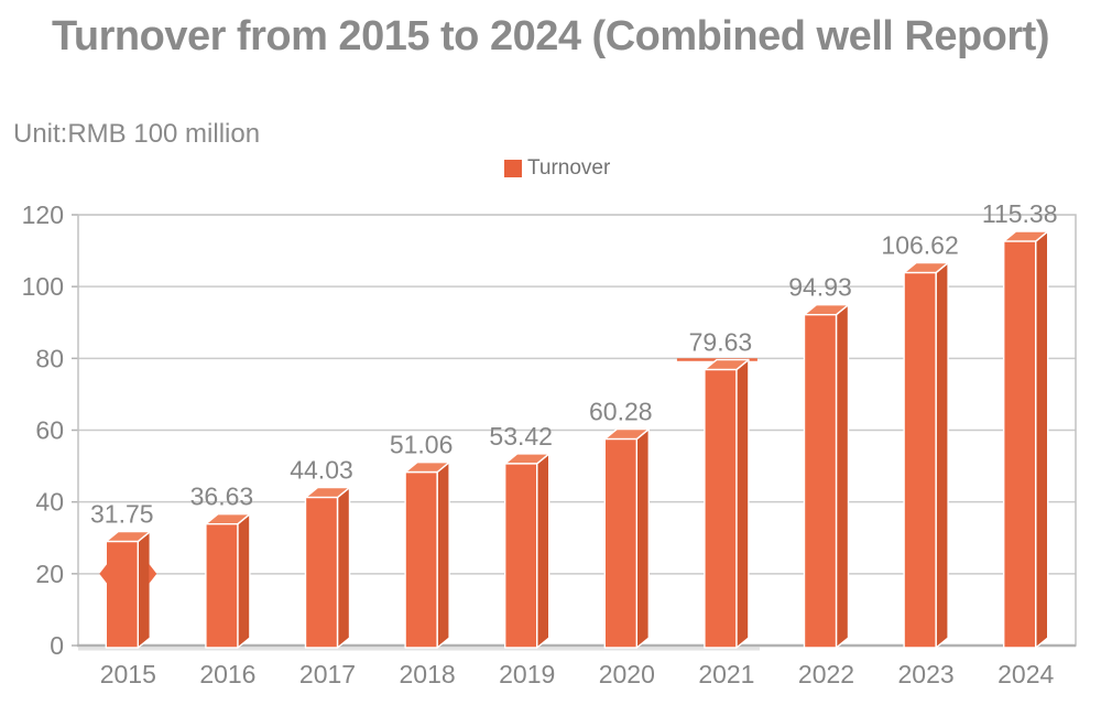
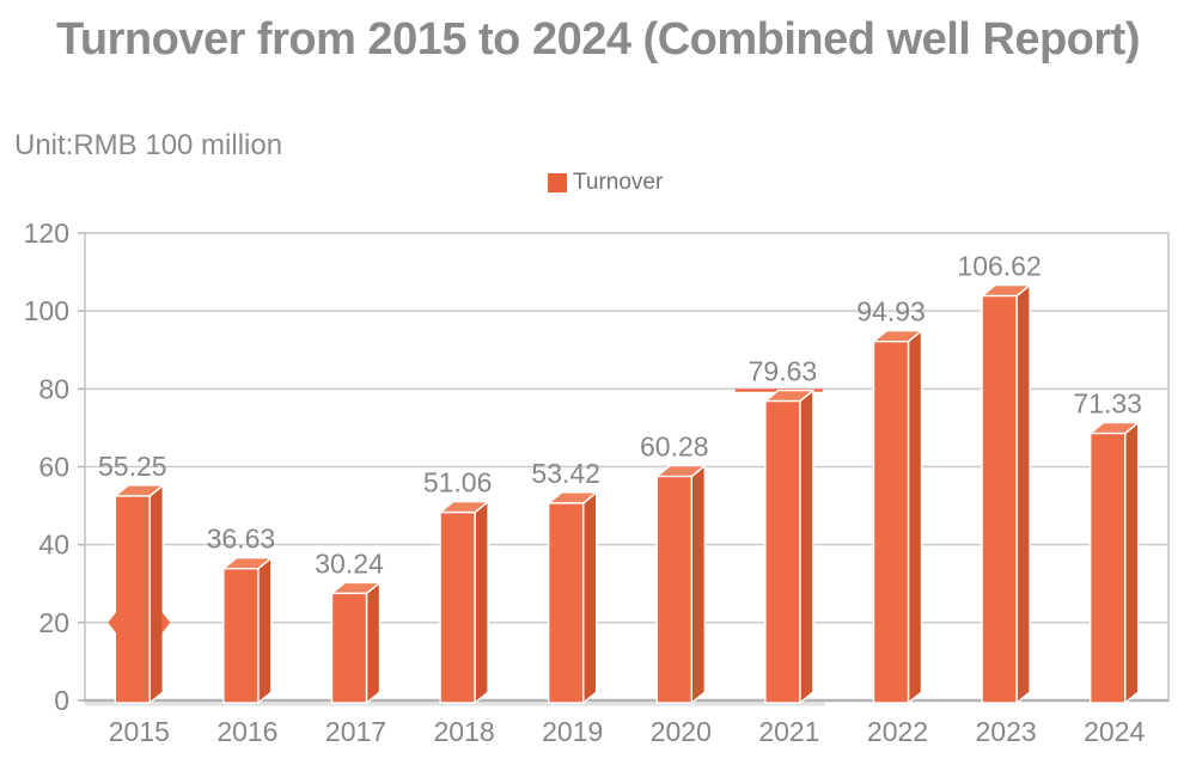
2015: 31.75 -> 55.25
2017: 44.03 -> 30.24
2024: 115.38 -> 71.33
